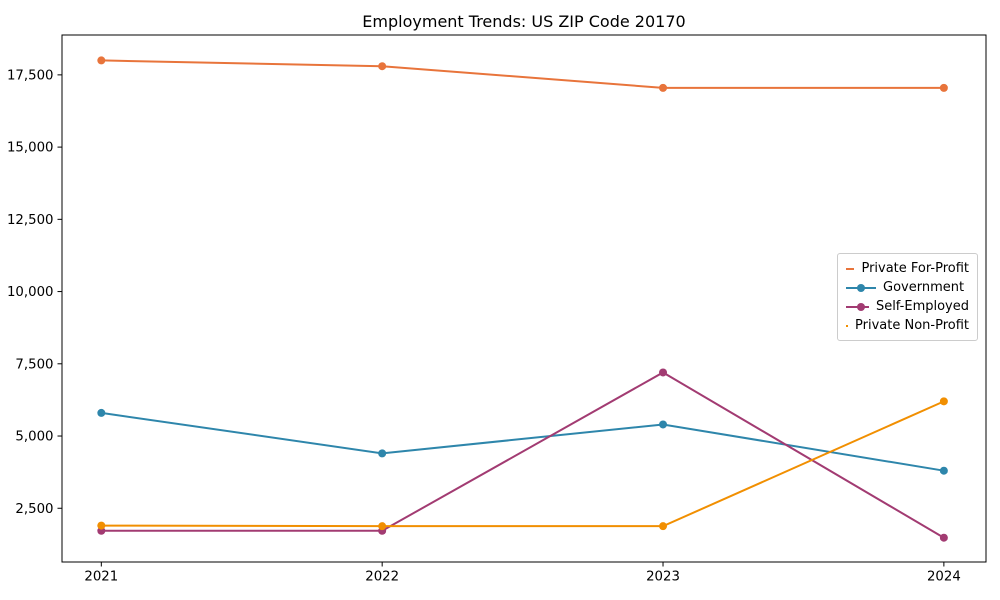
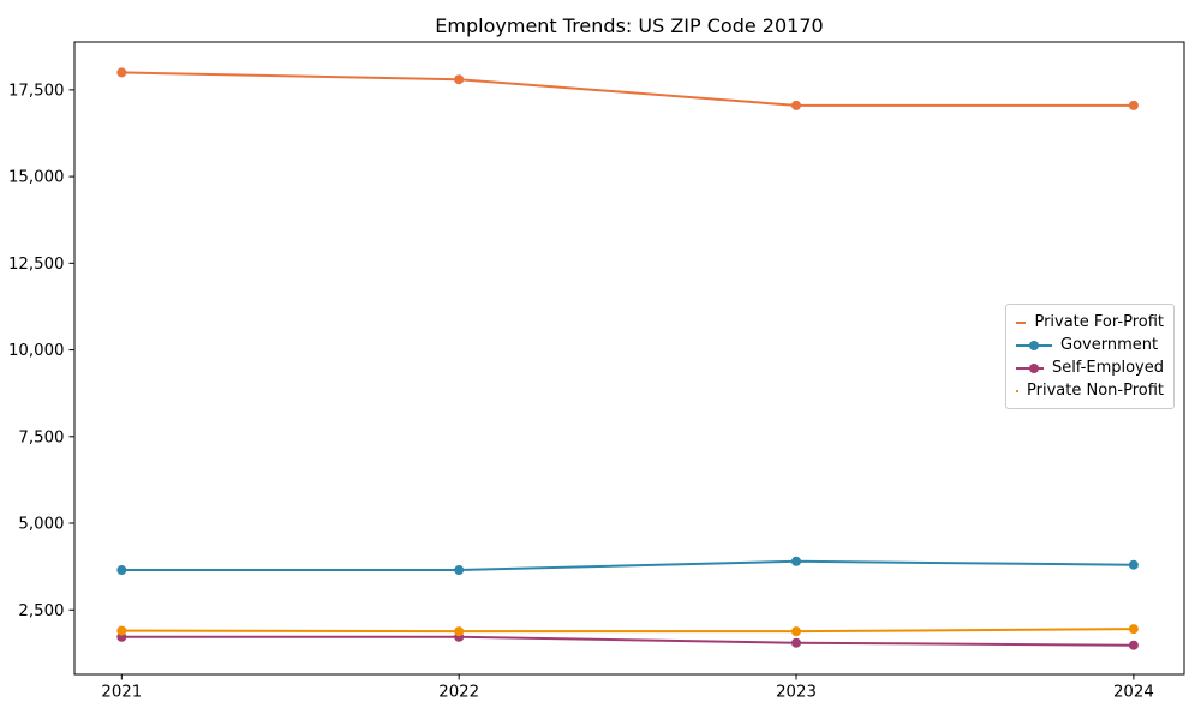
Government/2021: 5800 -> 3600
Government/2022: 4400 -> 3600
Government/2023: 5400 -> 3900
Self-Employed/2023: 7200 -> 1600
Private Non-Profit/2024: 6200 -> 2000
